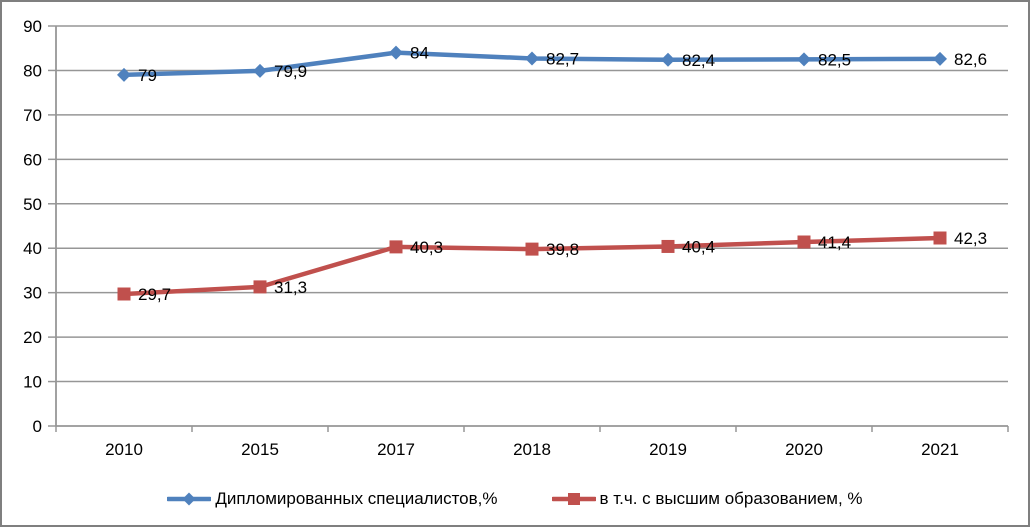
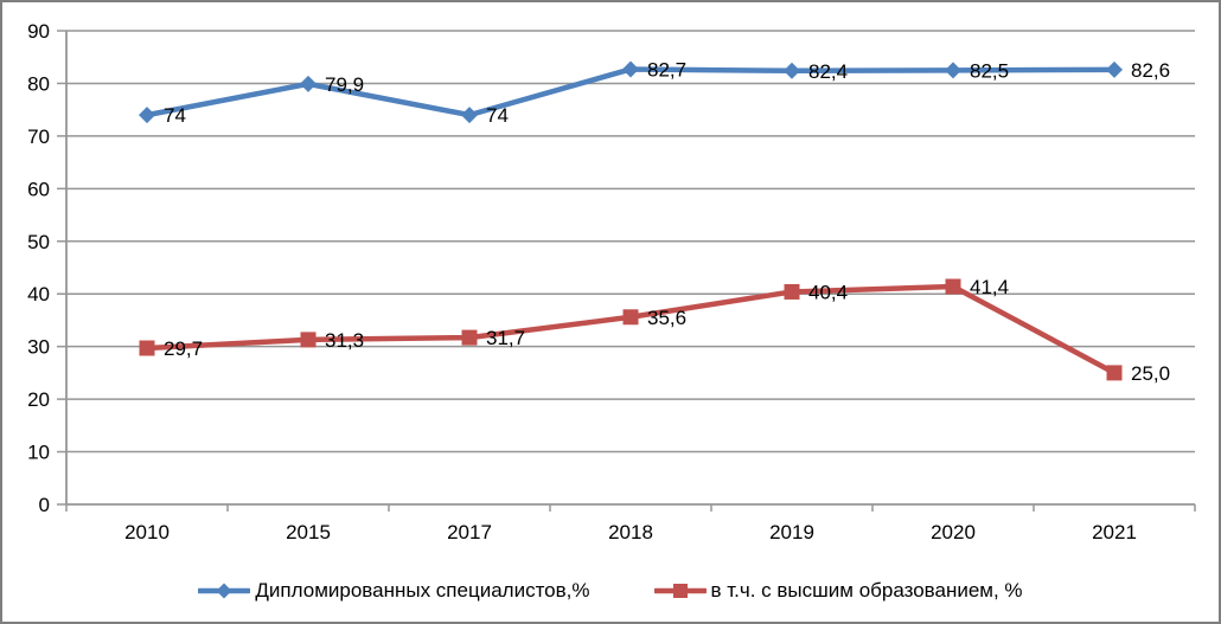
Дипломированных специалистов,%/2010: 79 -> 74
Дипломированных специалистов,%/2017: 84 -> 74
в т.ч. с высшим образованием, %/2017: 40,3 -> 31,7
в т.ч. с высшим образованием, %/2018: 39,8 -> 35,6
в т.ч. с высшим образованием, %/2021: 42,3 -> 25,0
